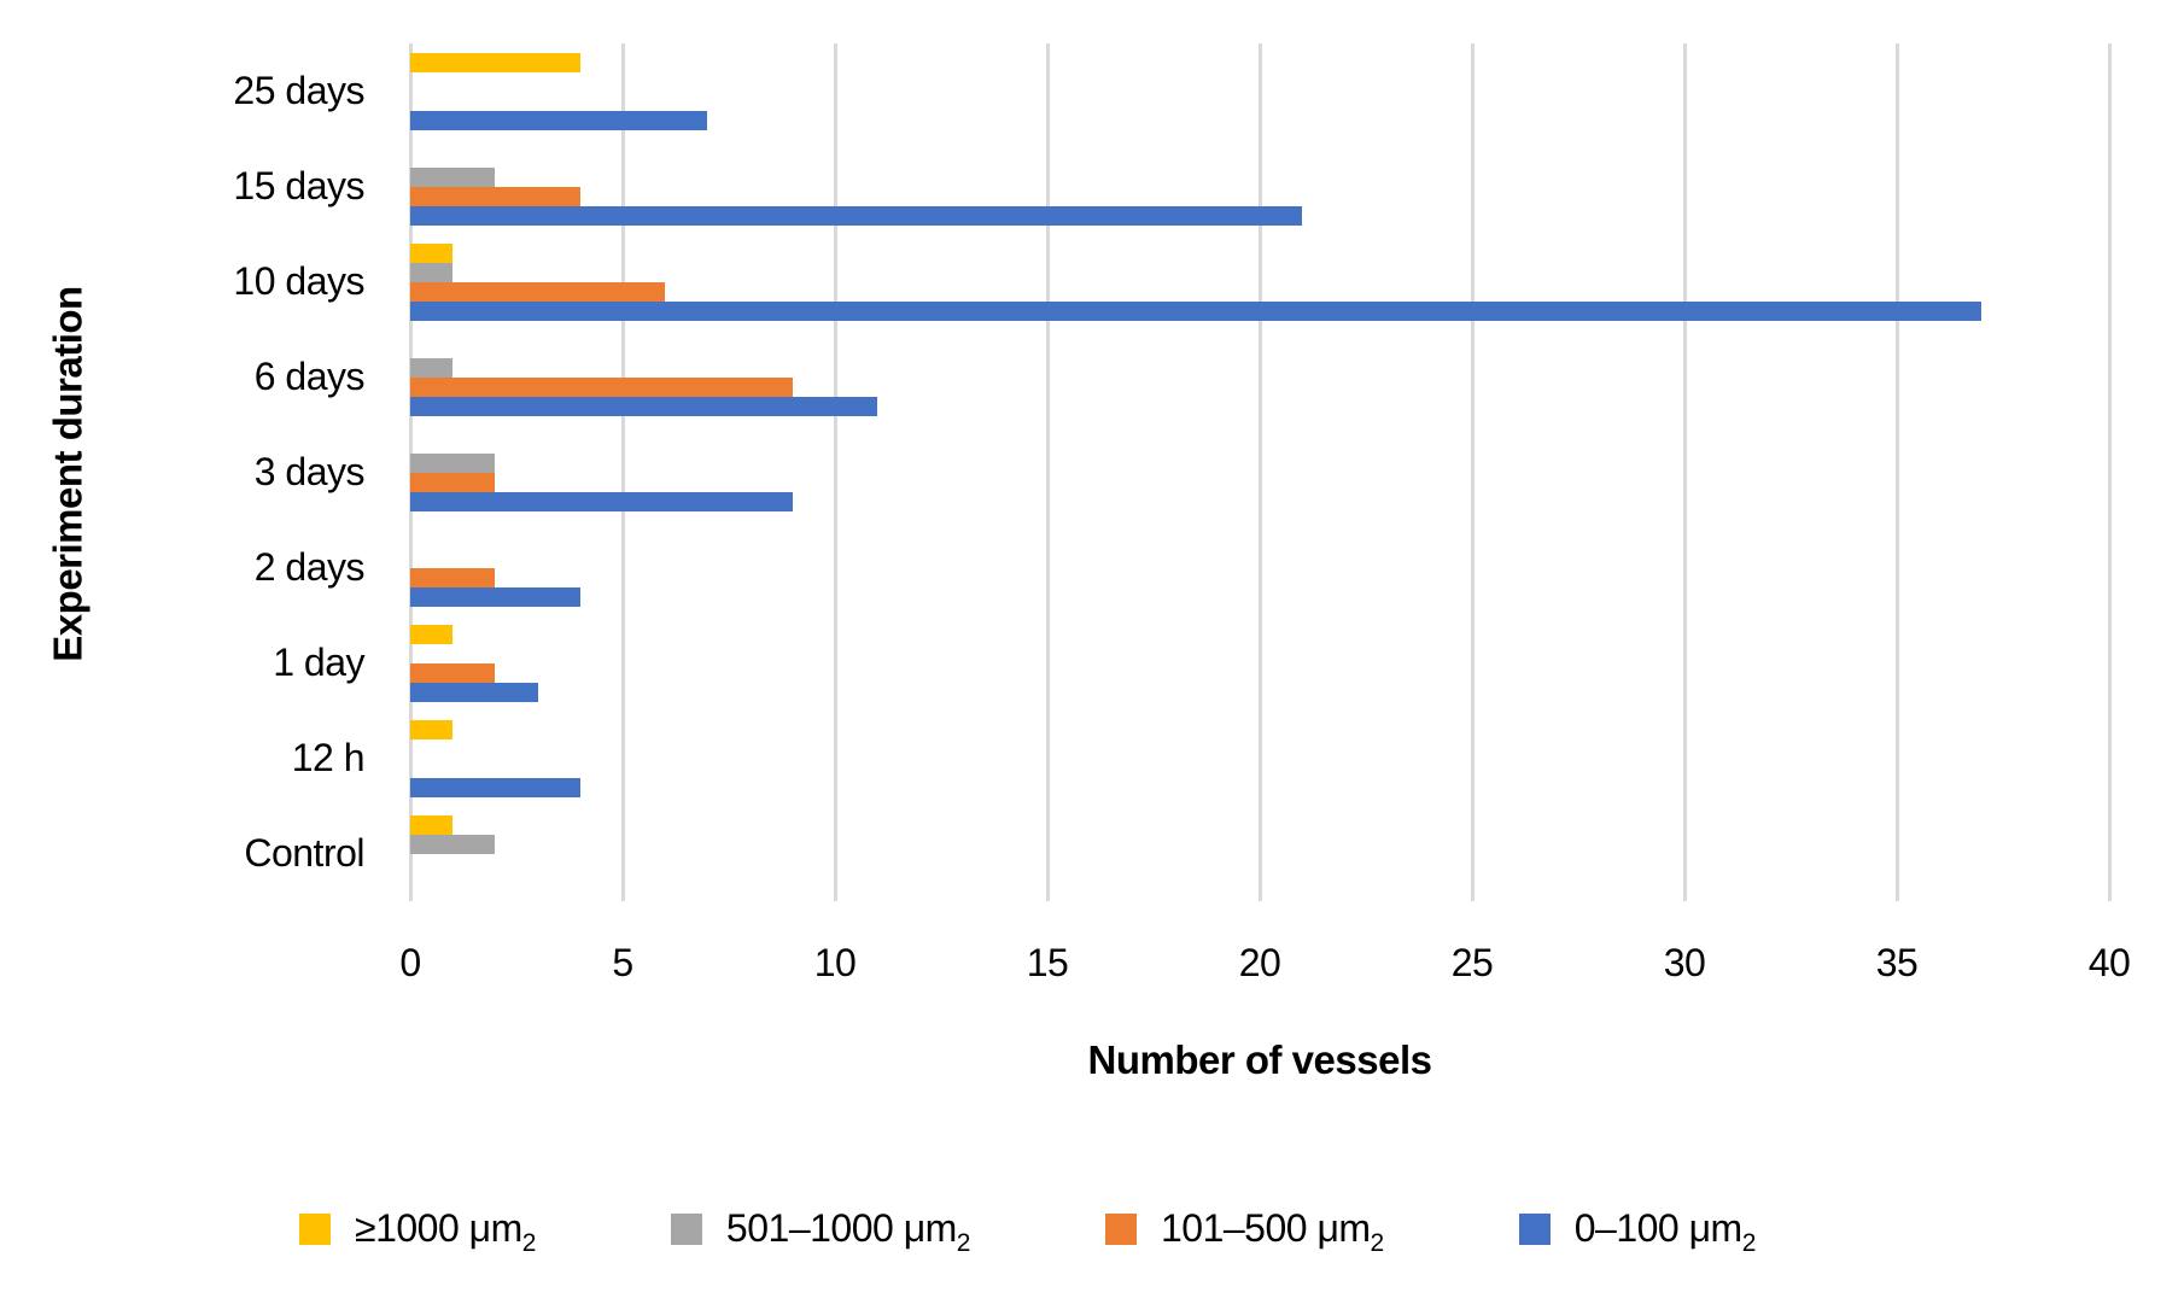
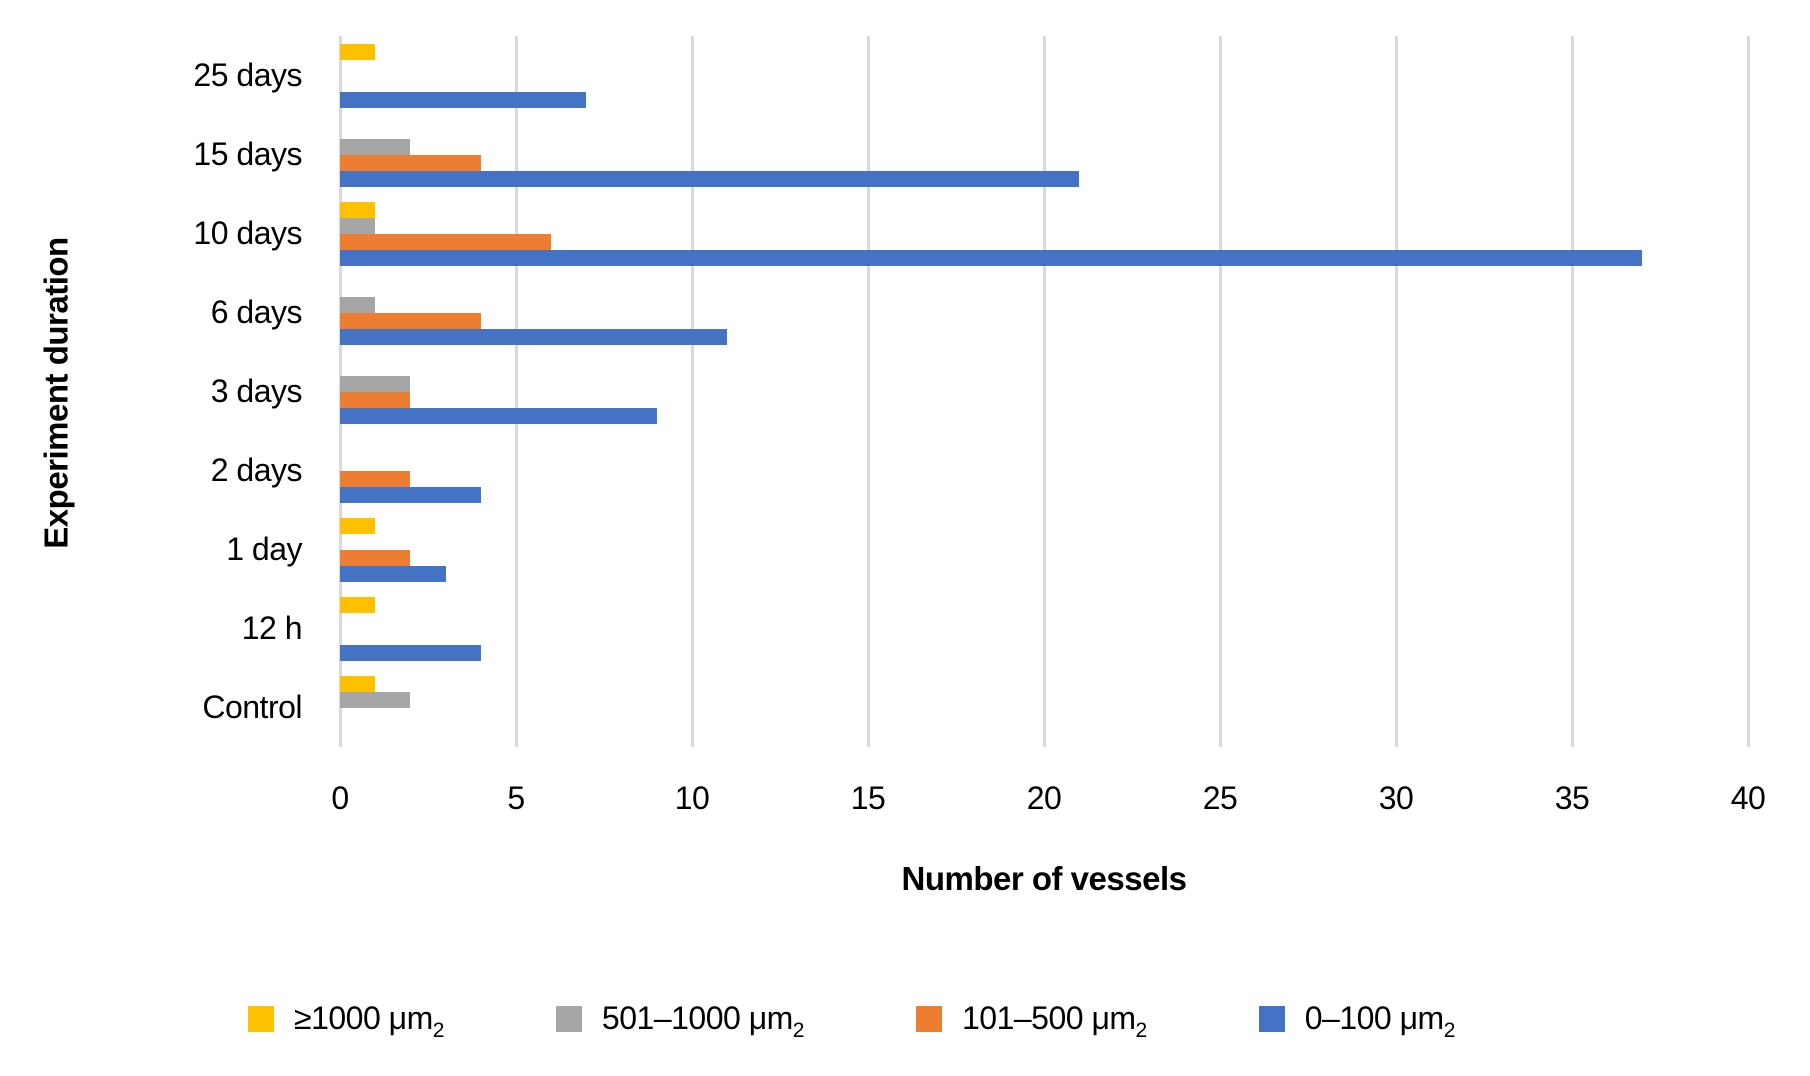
≥1000 μm/25 days: 4 -> 1
101–500 μm/6 days: 9 -> 4
